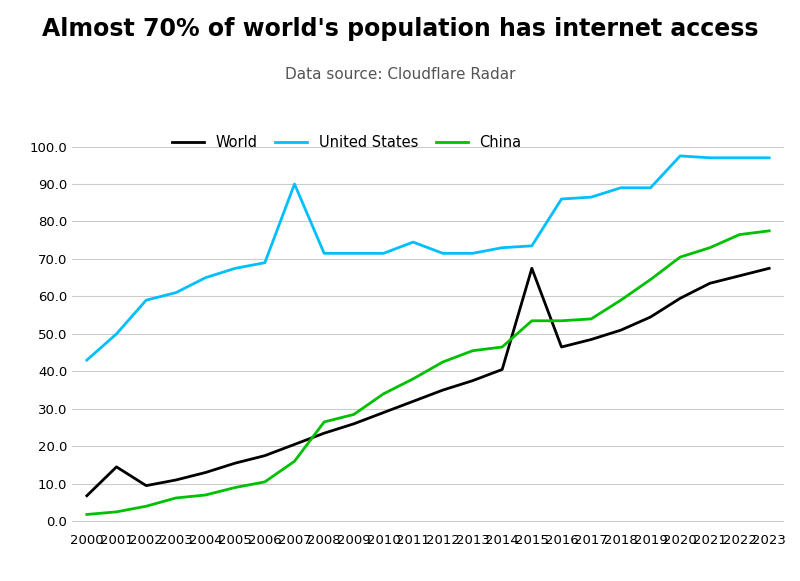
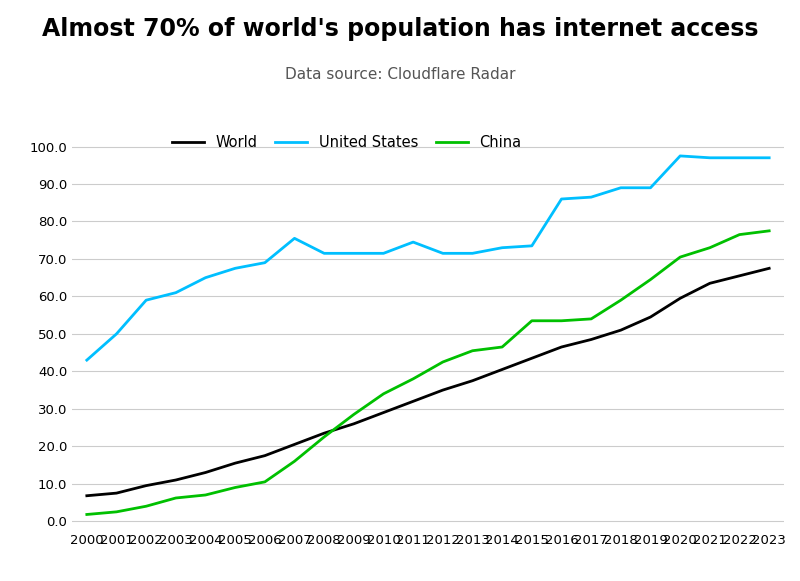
World/2001: 14.5 -> 7.5
United States/2007: 90.0 -> 75.5
China/2008: 26.5 -> 22.5
World/2015: 67.5 -> 43.5
